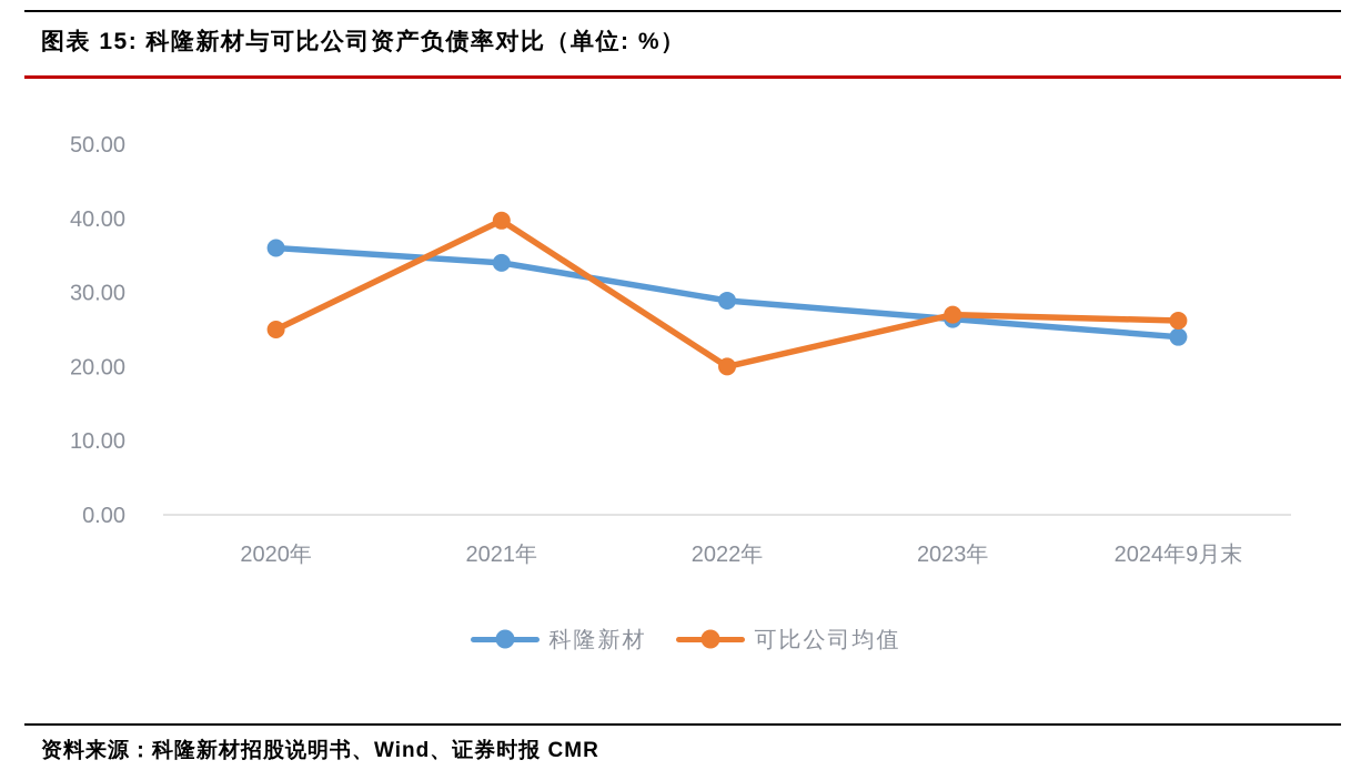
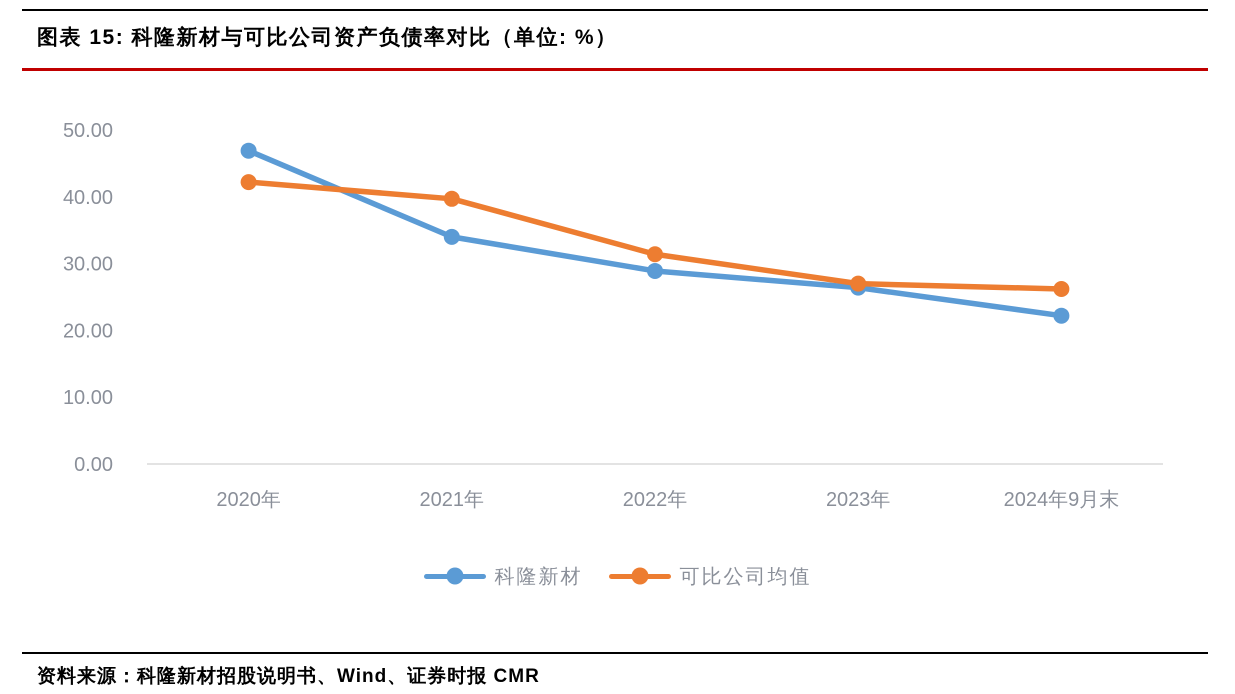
科隆新材/2020年: 36 -> 47
可比公司均值/2020年: 25 -> 42
可比公司均值/2022年: 20 -> 31
科隆新材/2024年9月末: 24 -> 22
